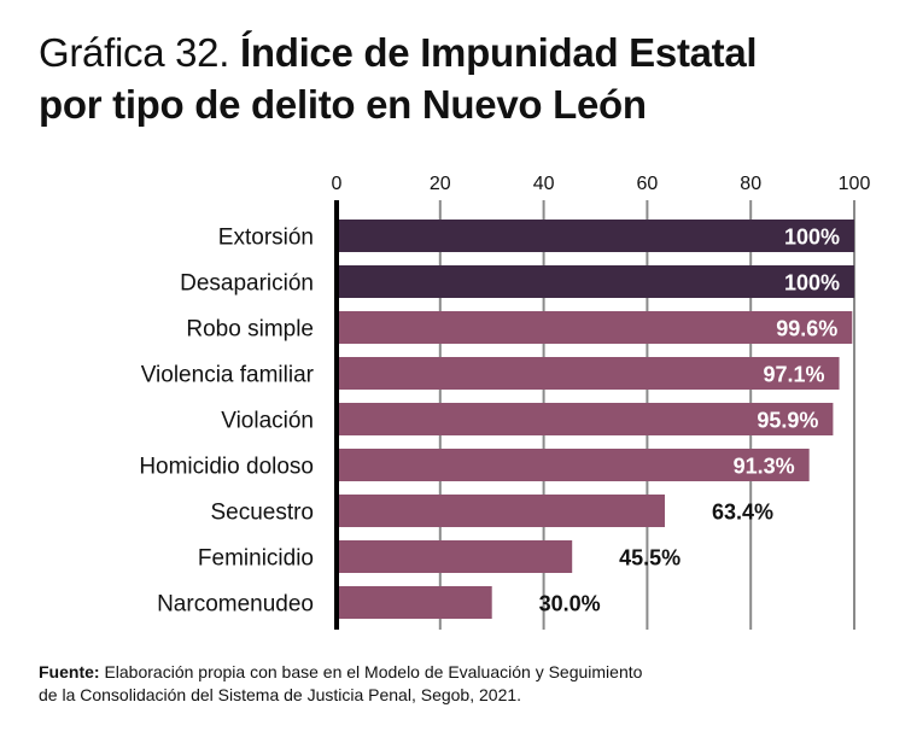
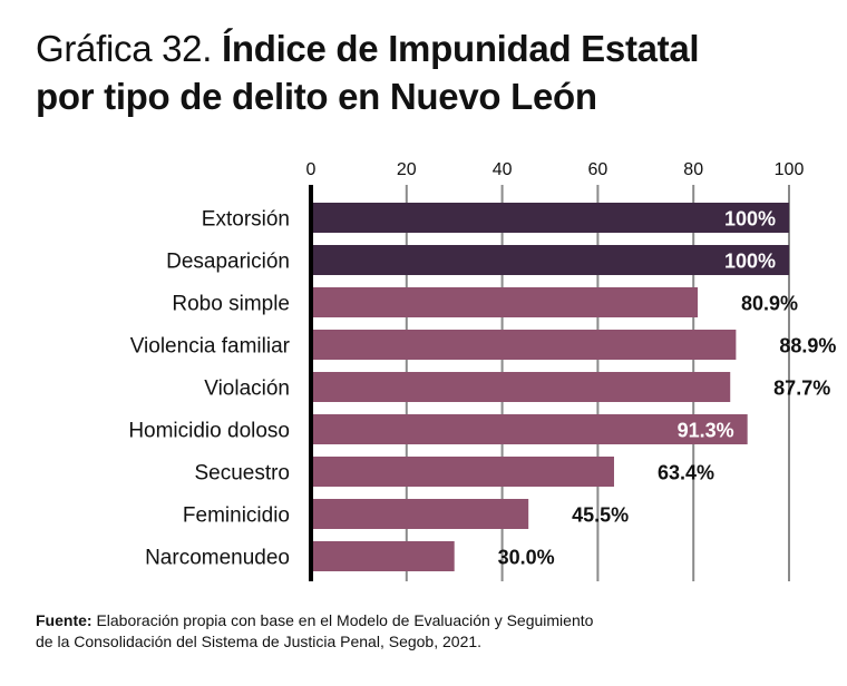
Robo simple: 99.6% -> 80.9%
Violencia familiar: 97.1% -> 88.9%
Violación: 95.9% -> 87.7%
